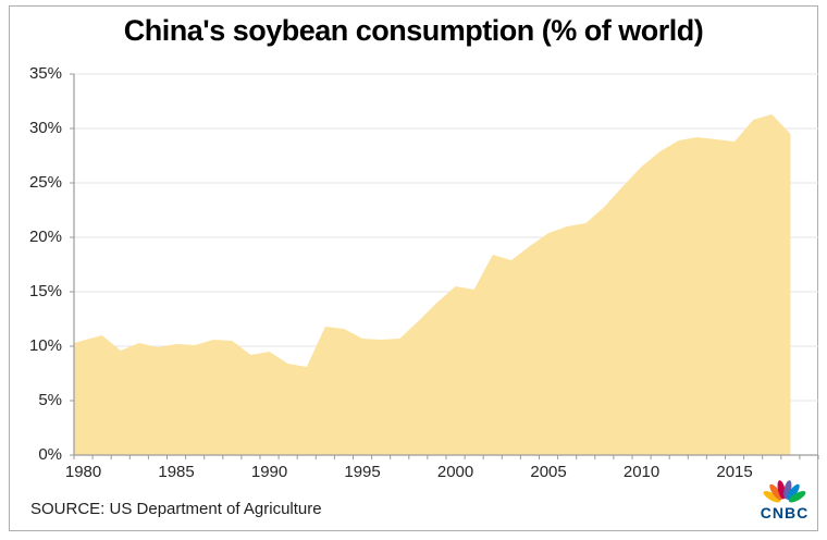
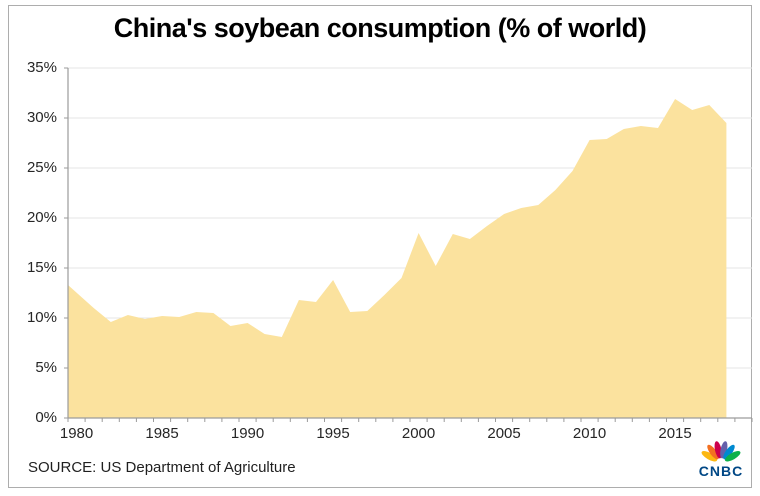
1980: 10.3% -> 13.3%
1995: 10.7% -> 13.8%
2000: 15.5% -> 18.5%
2010: 26.5% -> 27.8%
2015: 28.8% -> 31.9%
